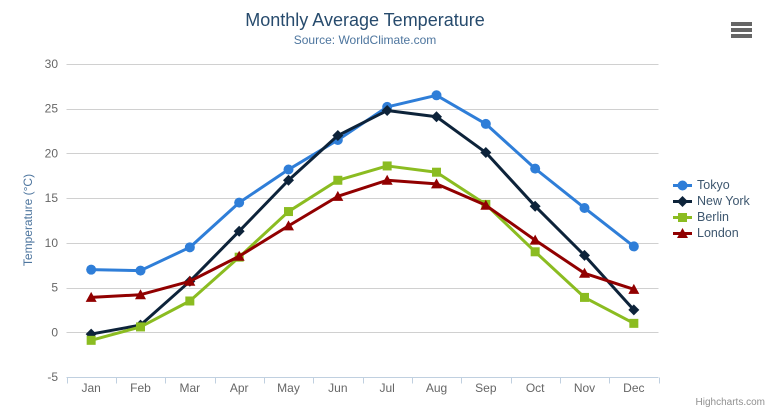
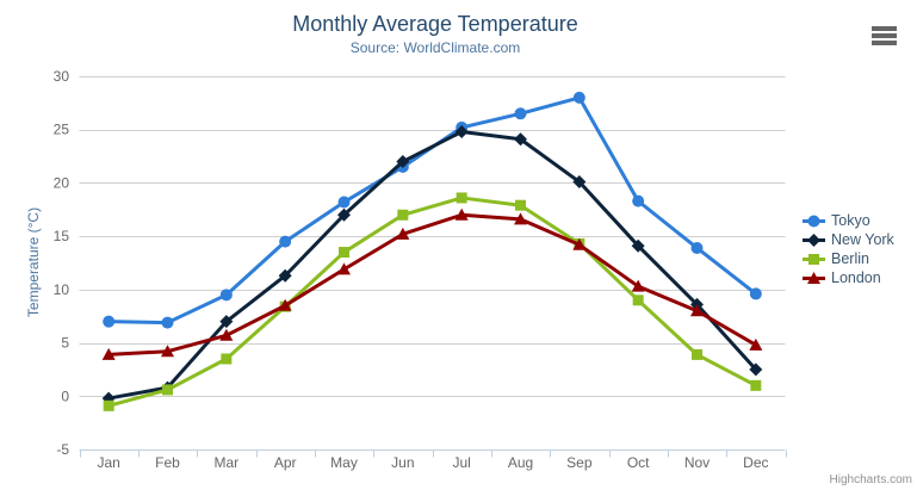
New York/Mar: 6 -> 7
Tokyo/Sep: 23 -> 28
London/Nov: 7 -> 8
